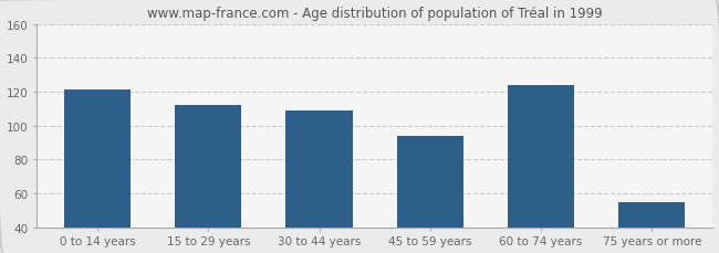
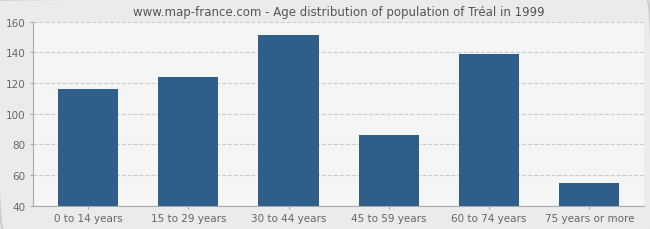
0 to 14 years: 121 -> 116
15 to 29 years: 112 -> 124
30 to 44 years: 109 -> 151
45 to 59 years: 94 -> 86
60 to 74 years: 124 -> 139
